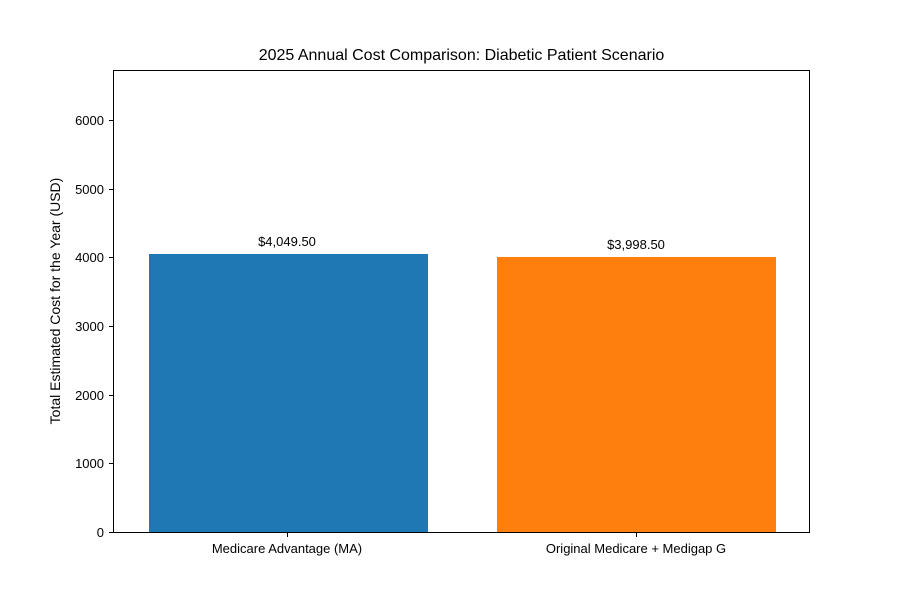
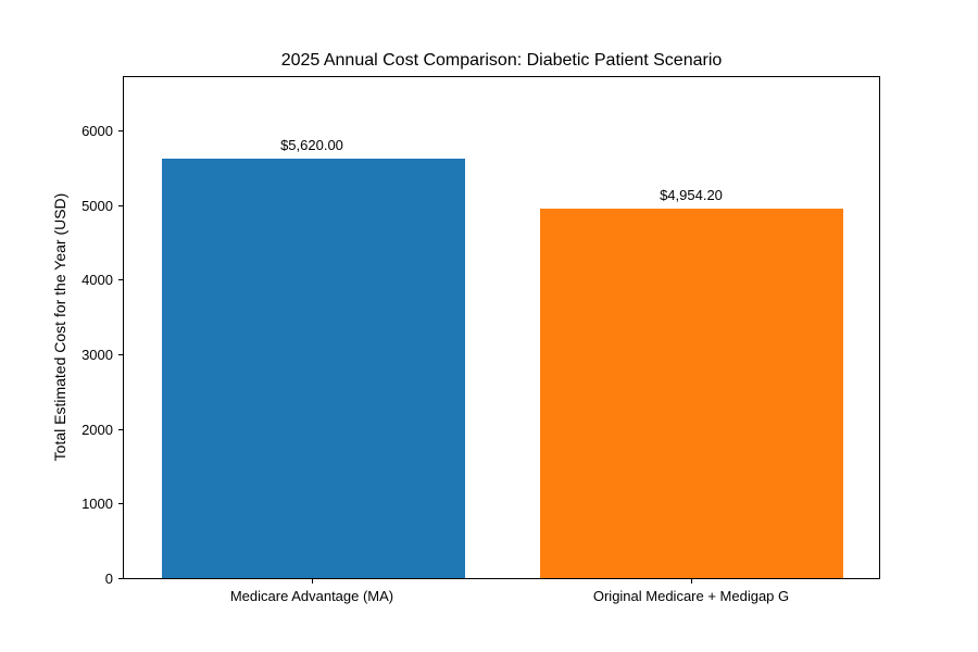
Medicare Advantage (MA): $4,049.50 -> $5,620.00
Original Medicare + Medigap G: $3,998.50 -> $4,954.20
